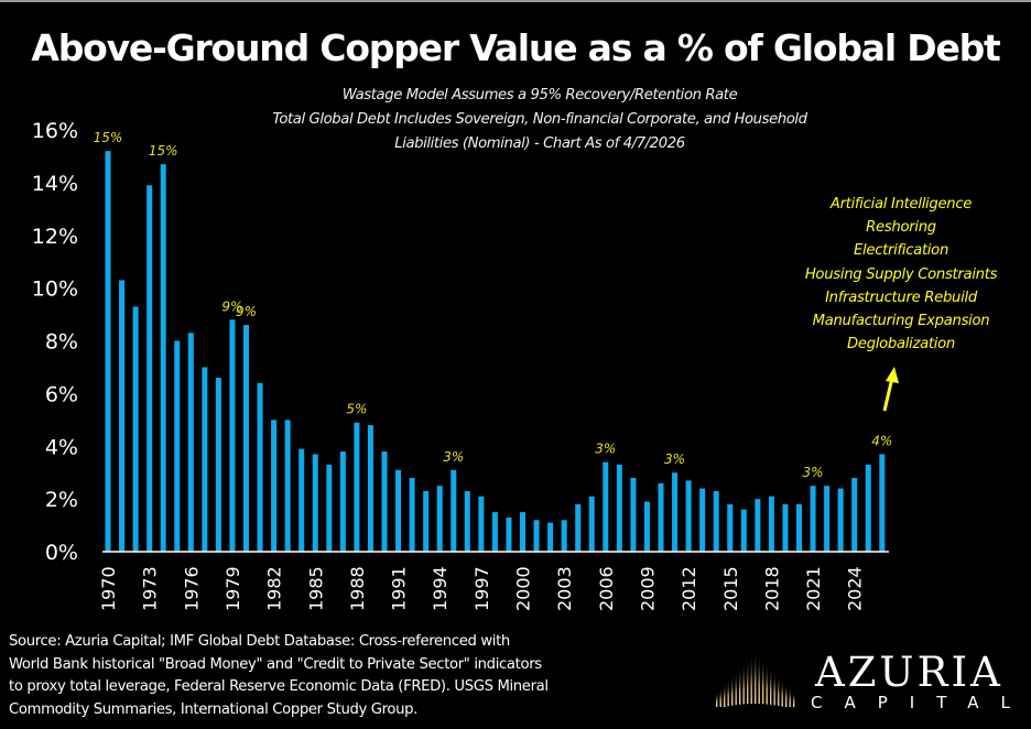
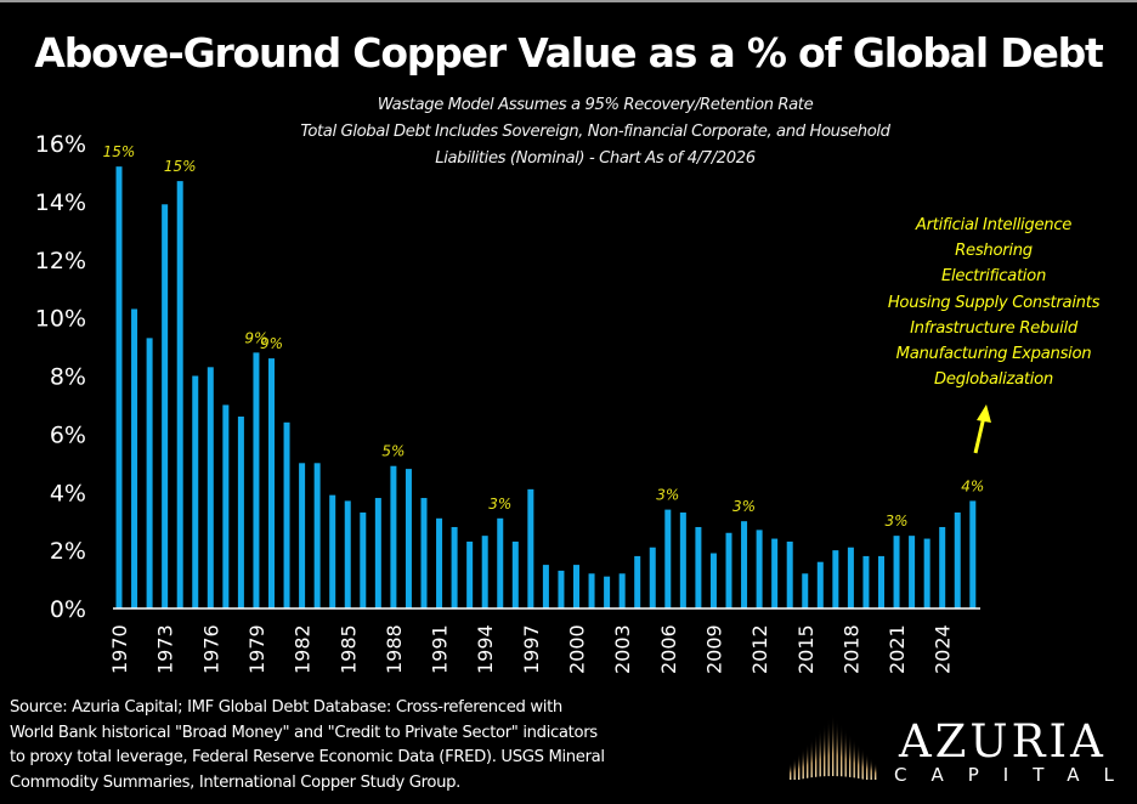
1997: 2.1% -> 4.1%
2015: 1.8% -> 1.2%
